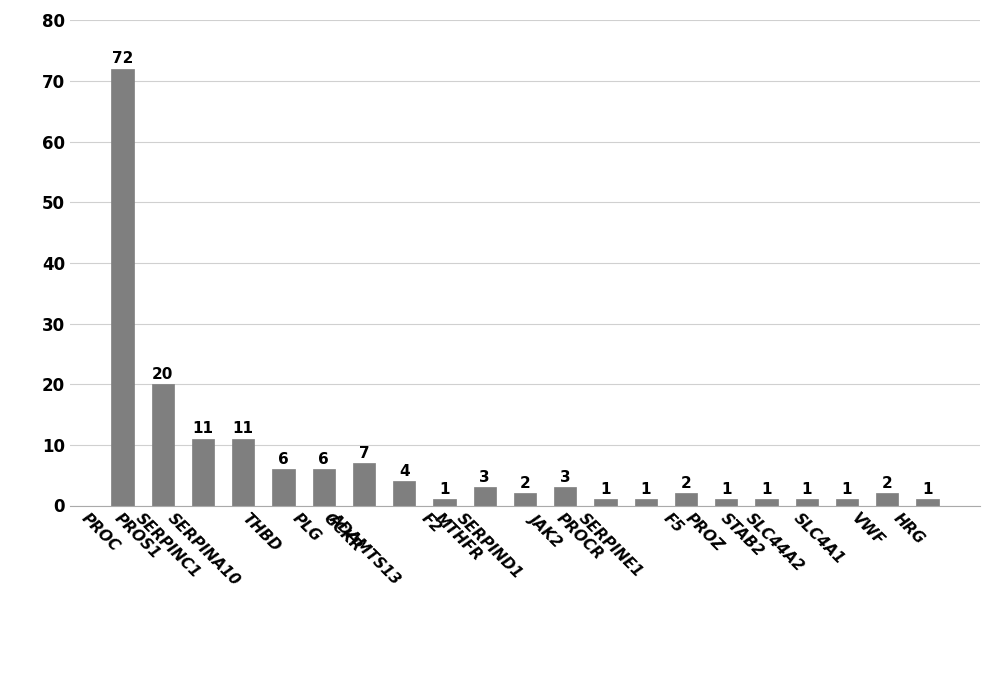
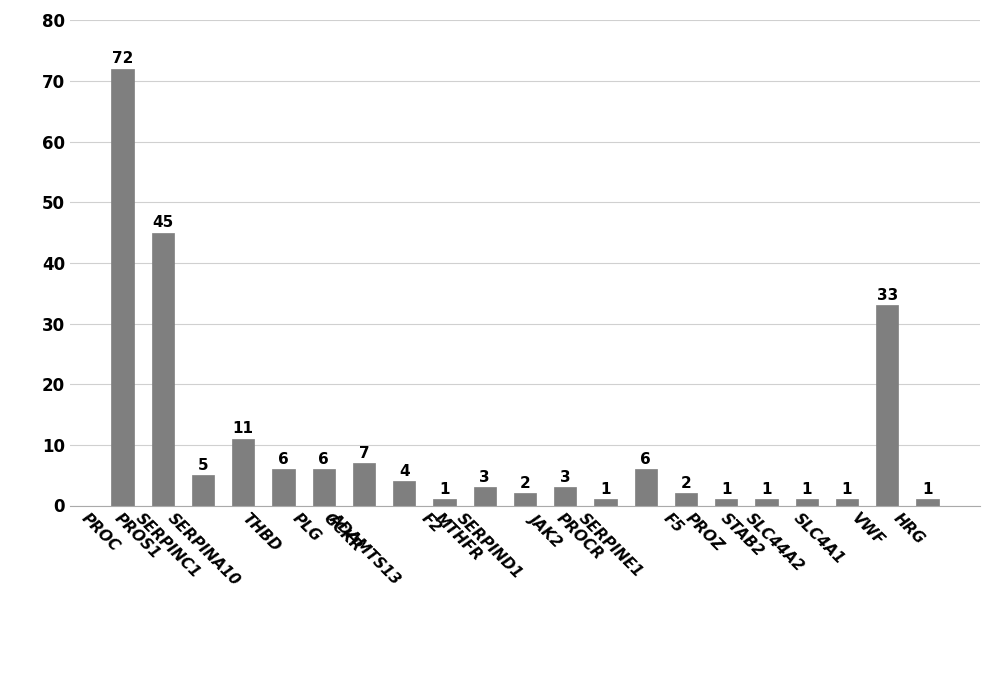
PROS1: 20 -> 45
SERPINC1: 11 -> 5
SERPINE1: 1 -> 6
VWF: 2 -> 33
